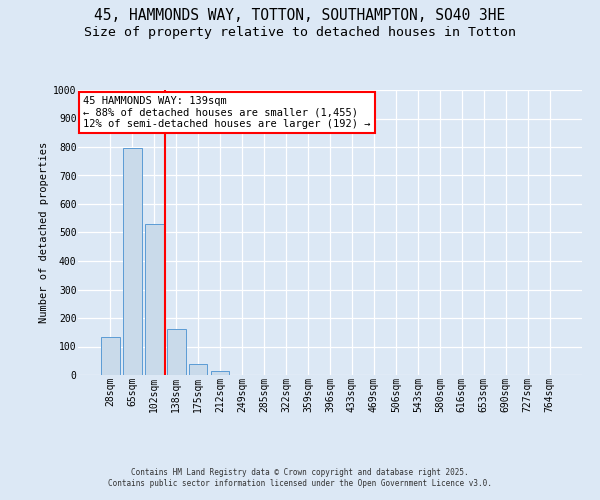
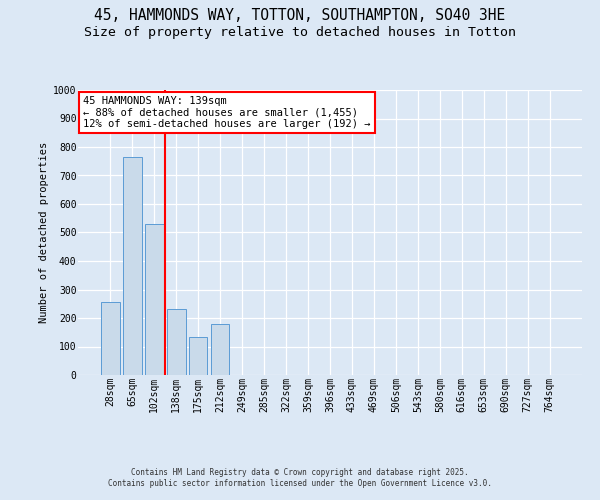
28sqm: 135 -> 255
65sqm: 795 -> 765
138sqm: 160 -> 230
175sqm: 40 -> 135
212sqm: 15 -> 180
